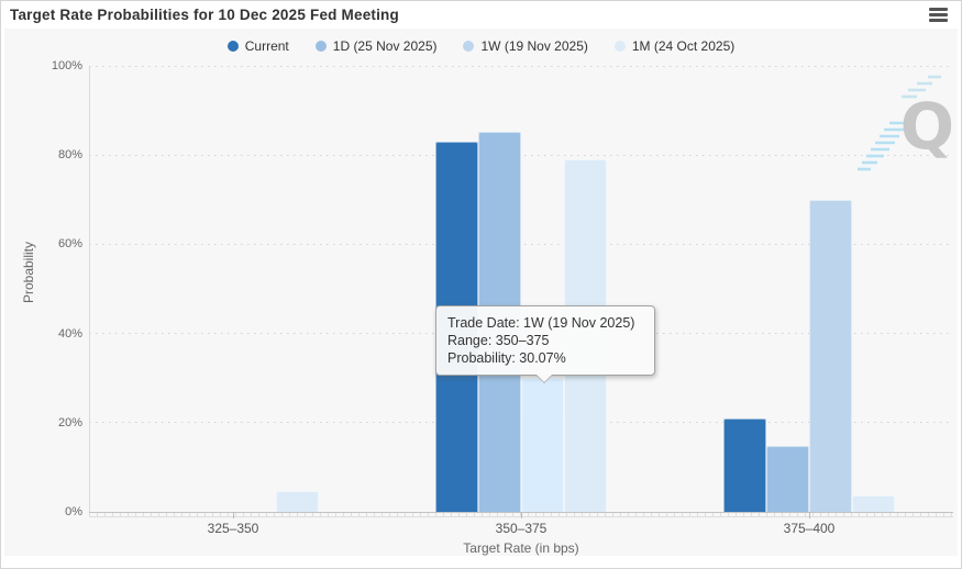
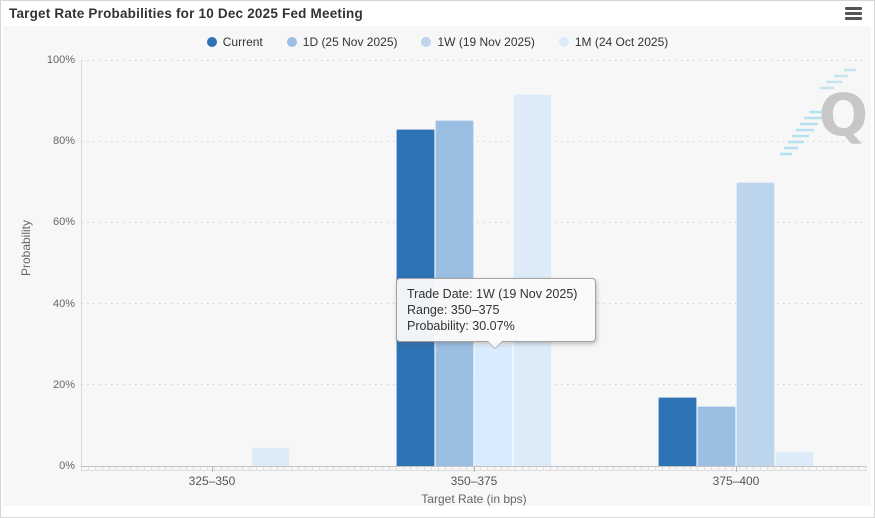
1M (24 Oct 2025)/350–375: 79% -> 92%
Current/375–400: 21% -> 17%
